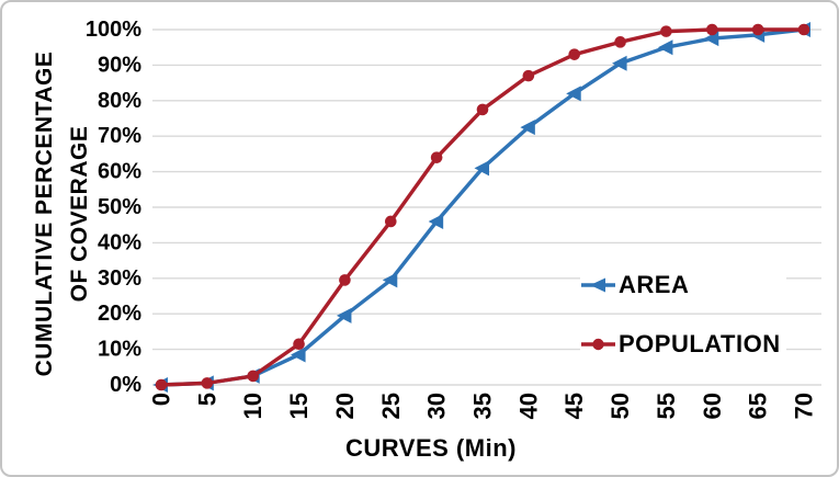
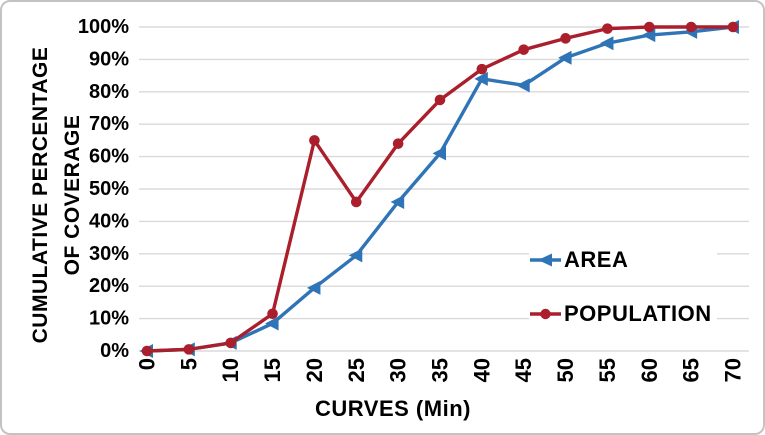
POPULATION/20: 30% -> 65%
AREA/40: 72% -> 84%
